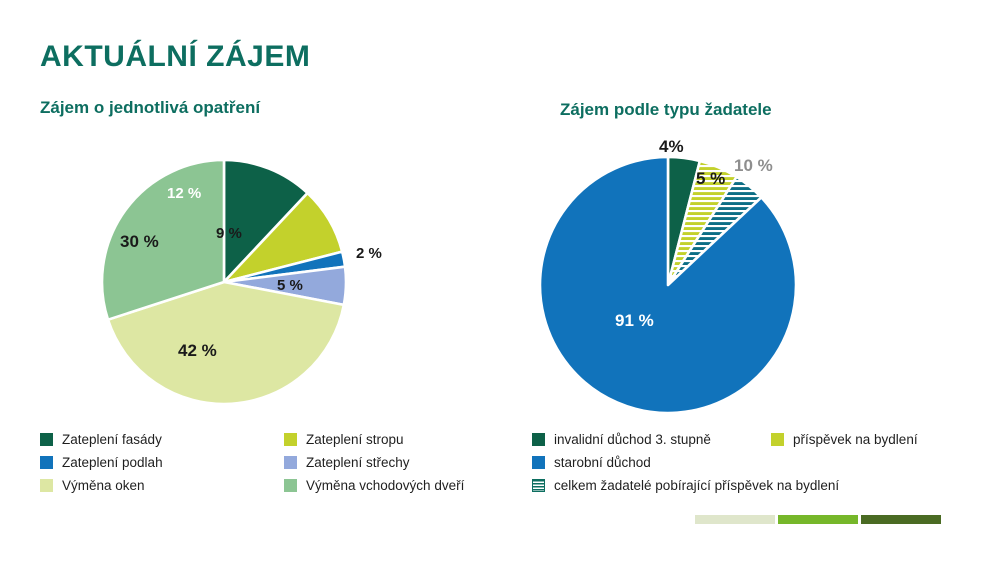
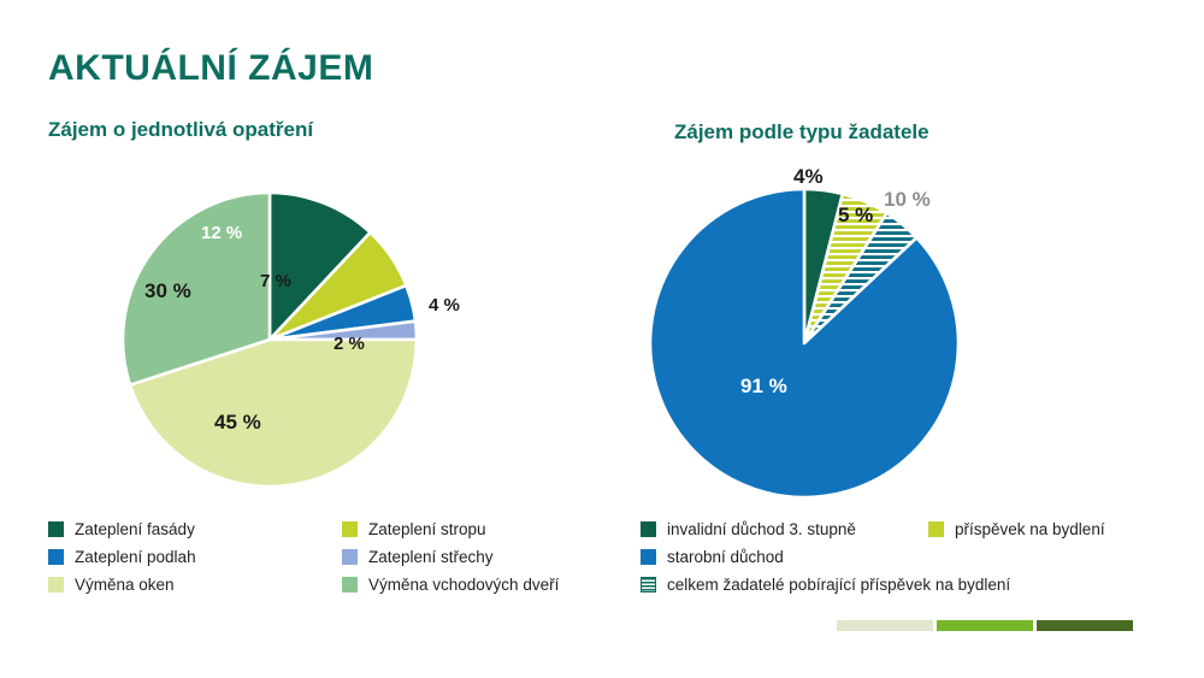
Zájem o jednotlivá opatření/Zateplení stropu: 9 -> 7
Zájem o jednotlivá opatření/Zateplení podlah: 2 -> 4
Zájem o jednotlivá opatření/Zateplení střechy: 5 -> 2
Zájem o jednotlivá opatření/Výměna oken: 42 -> 45
